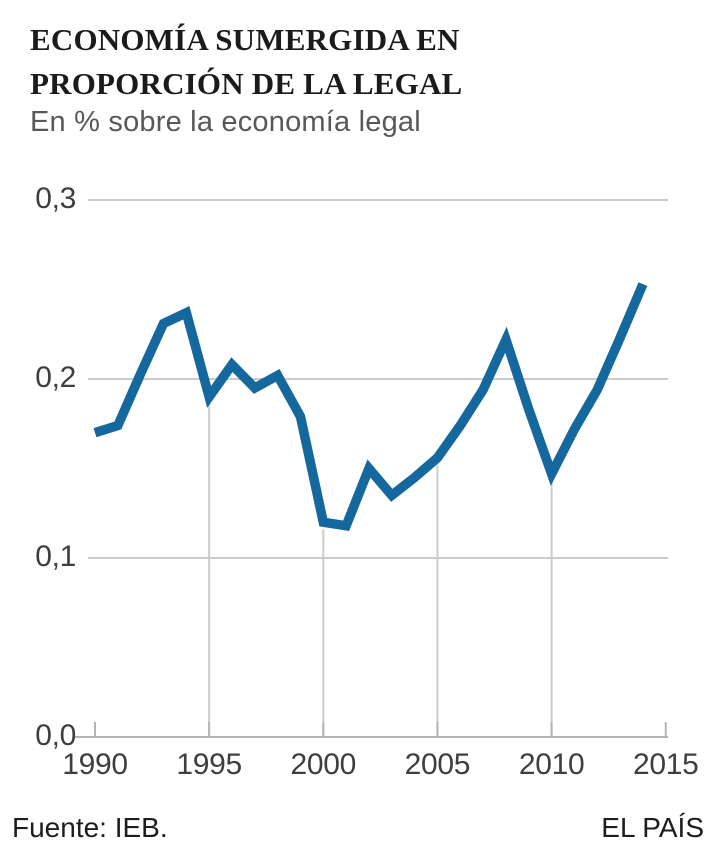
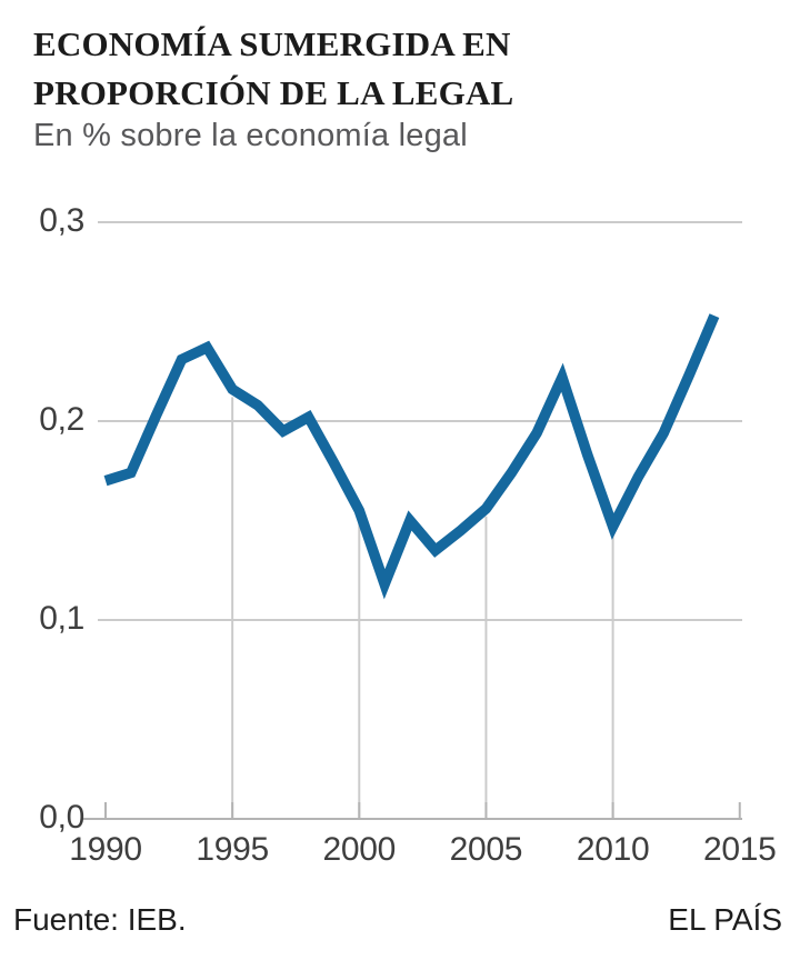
1995: 0,19 -> 0,22
2000: 0,12 -> 0,15
